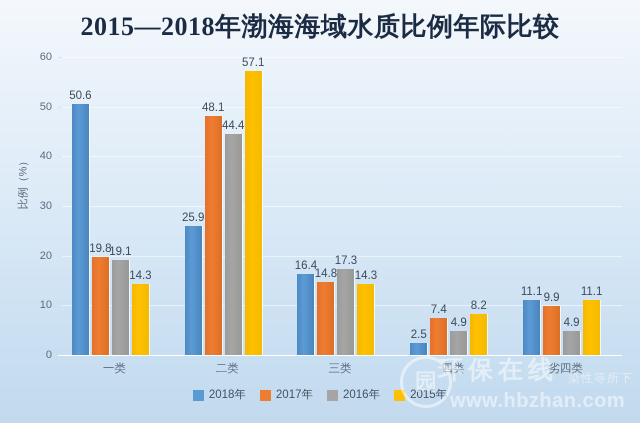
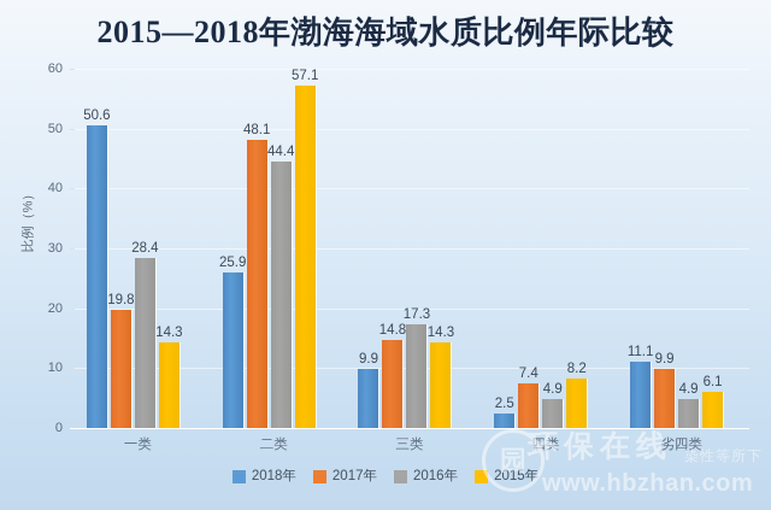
2016年/一类: 19.1 -> 28.4
2018年/三类: 16.4 -> 9.9
2015年/劣四类: 11.1 -> 6.1
